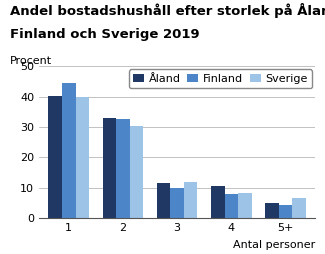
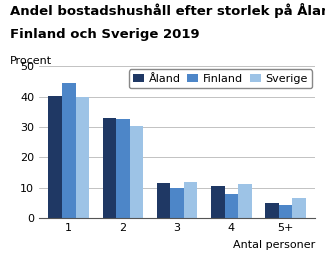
Sverige/4: 8.5 -> 11.3
